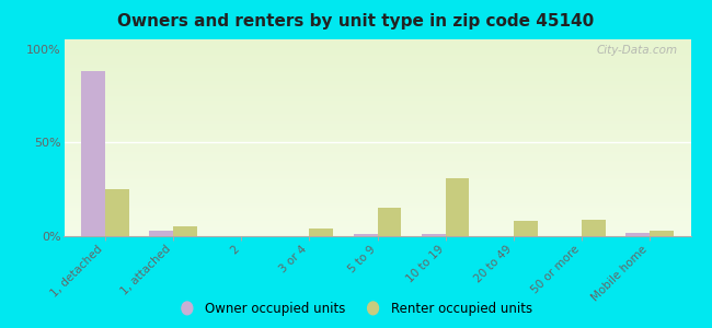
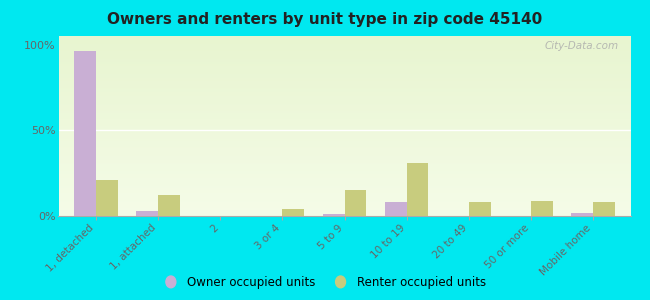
Owner occupied units/1, detached: 88% -> 96%
Renter occupied units/1, detached: 25% -> 21%
Renter occupied units/1, attached: 5% -> 12%
Owner occupied units/10 to 19: 1% -> 8%
Renter occupied units/Mobile home: 3% -> 8%
